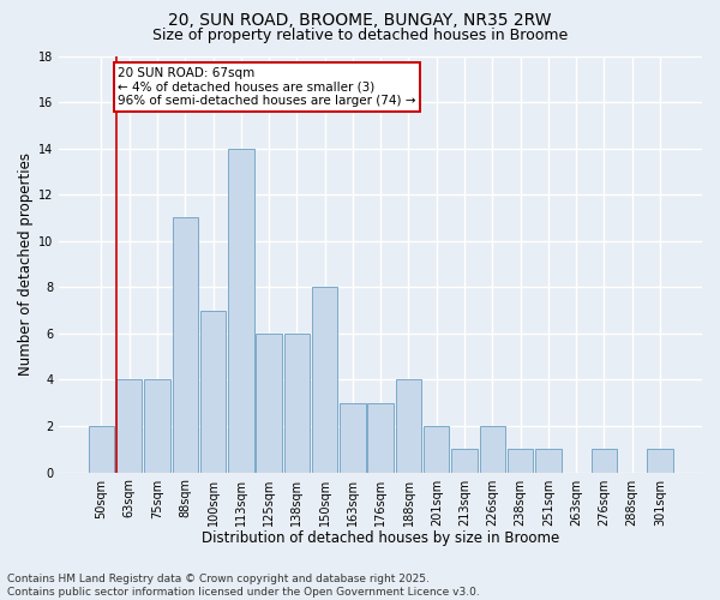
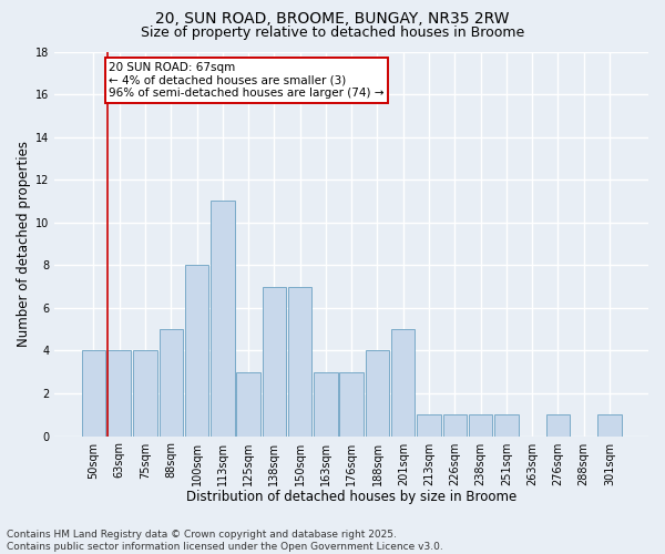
50sqm: 2 -> 4
88sqm: 11 -> 5
100sqm: 7 -> 8
113sqm: 14 -> 11
125sqm: 6 -> 3
138sqm: 6 -> 7
150sqm: 8 -> 7
201sqm: 2 -> 5
226sqm: 2 -> 1
